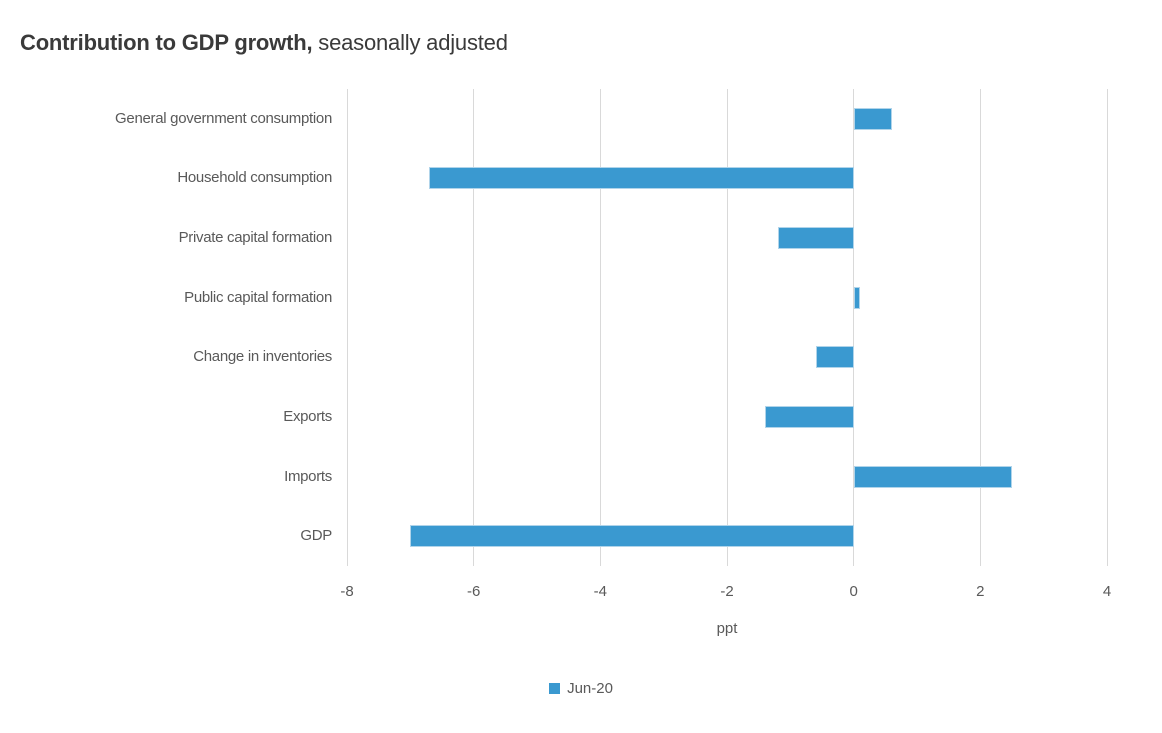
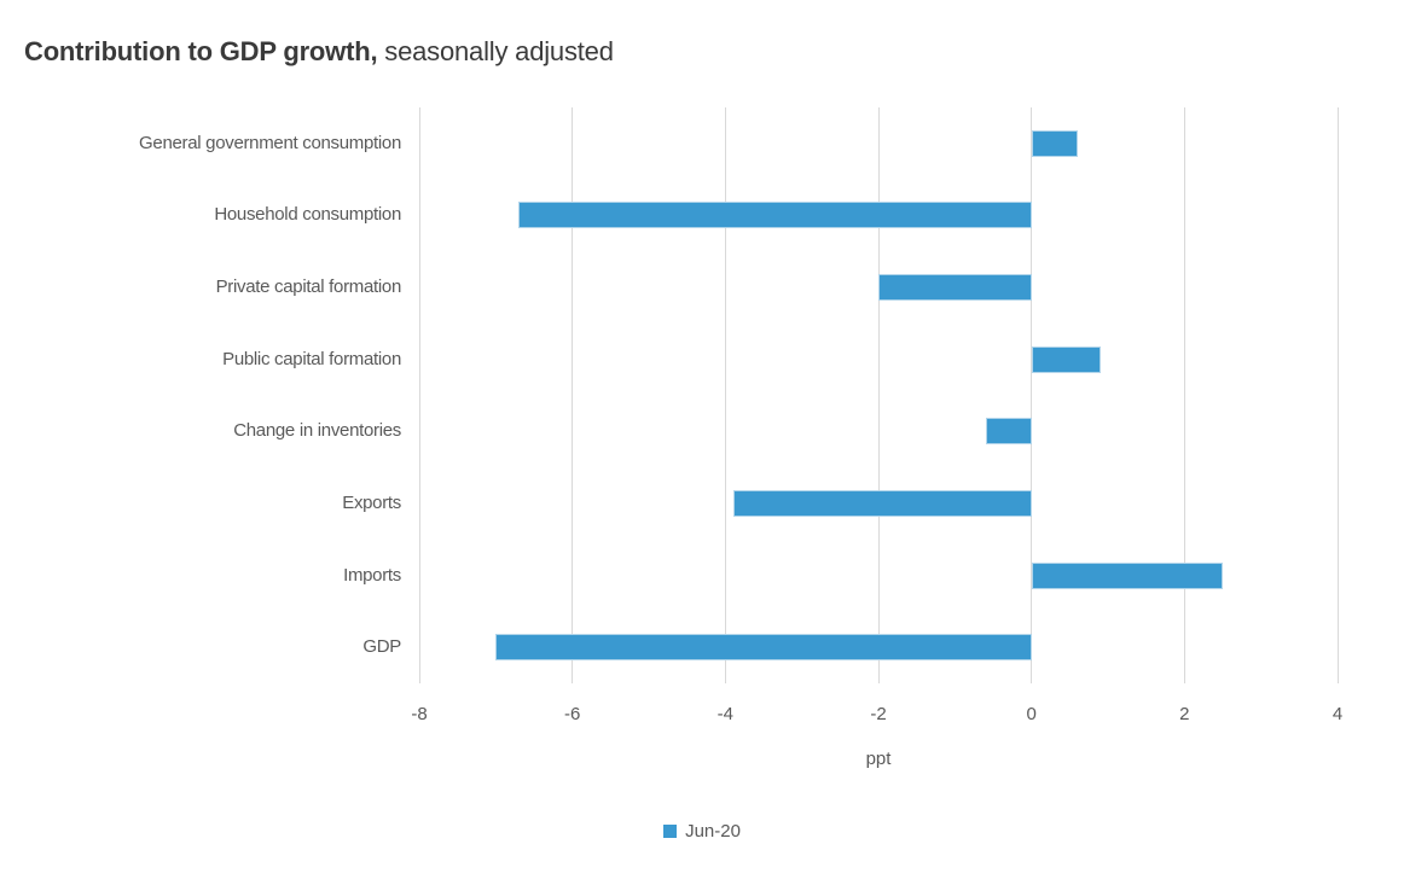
Private capital formation: -1.2 -> -2.0
Public capital formation: 0.1 -> 0.9
Exports: -1.4 -> -3.9
